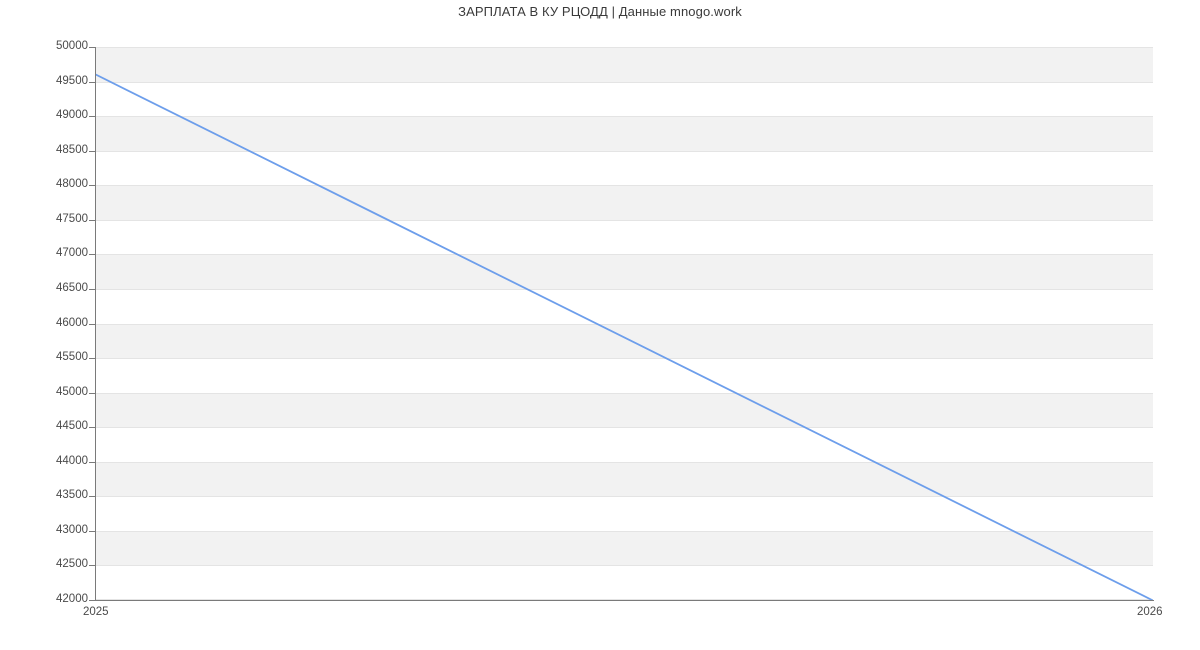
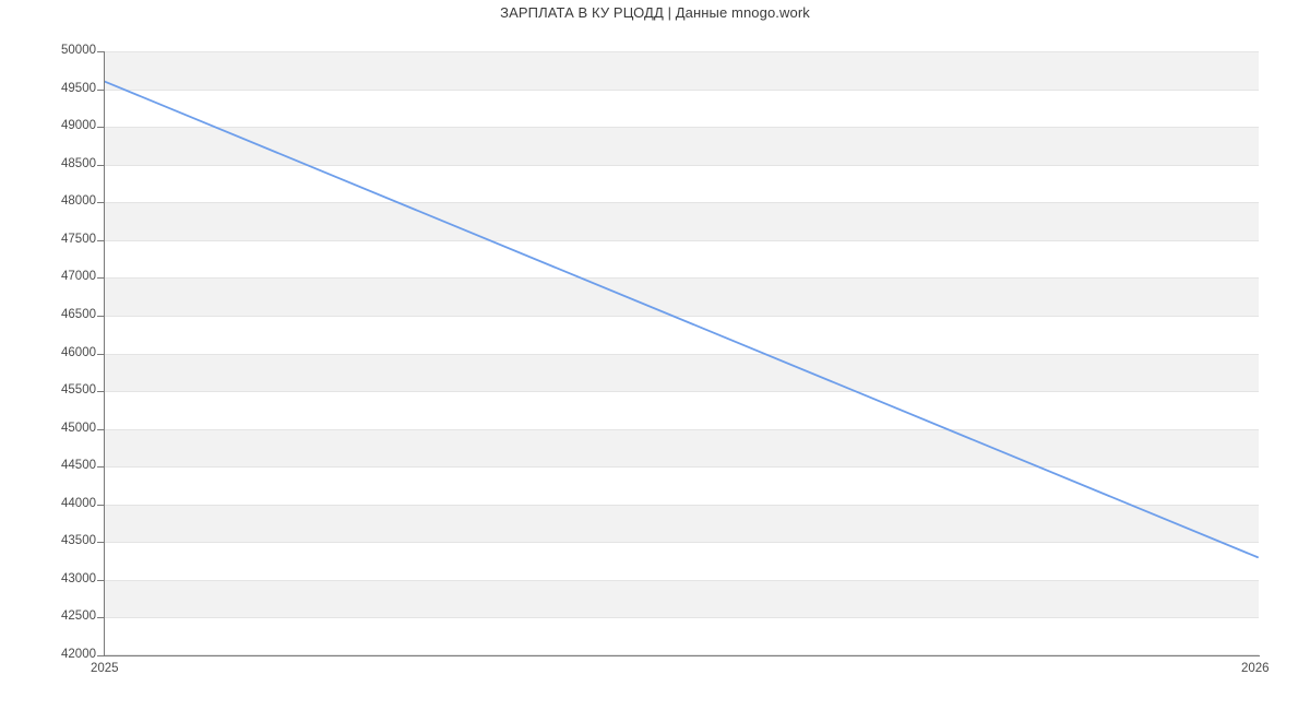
2026: 42000 -> 43300
